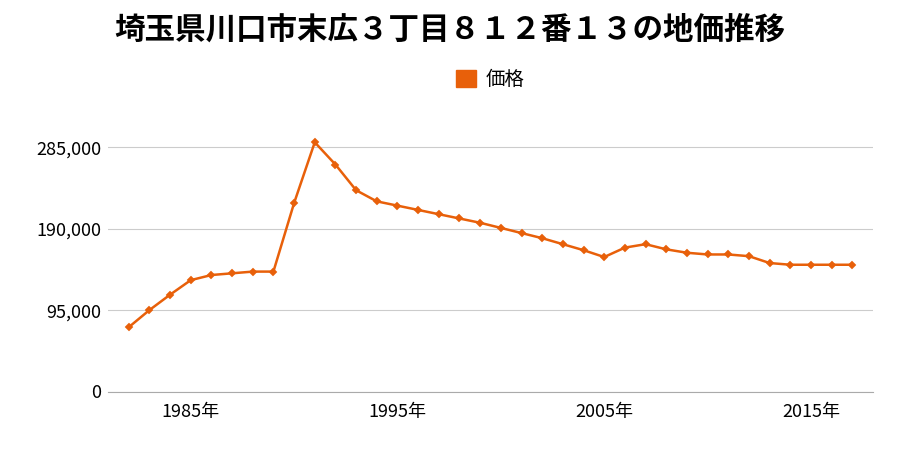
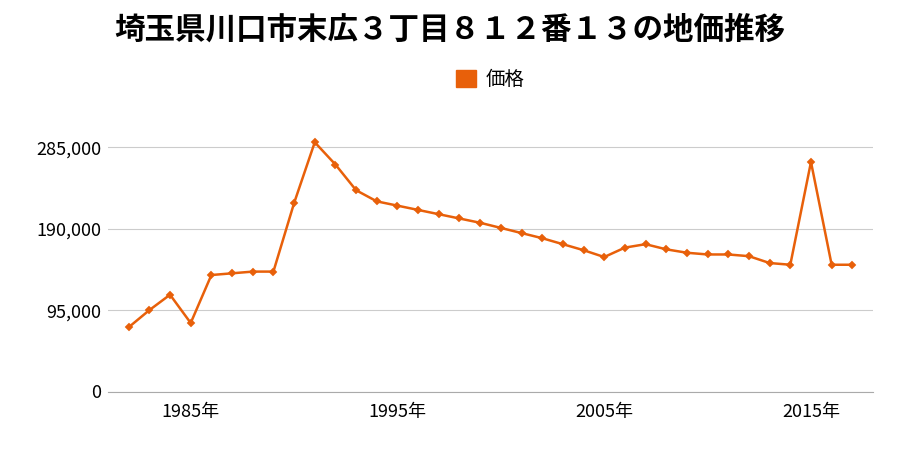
1985年: 130,000 -> 80,000
2015年: 148,000 -> 268,000
